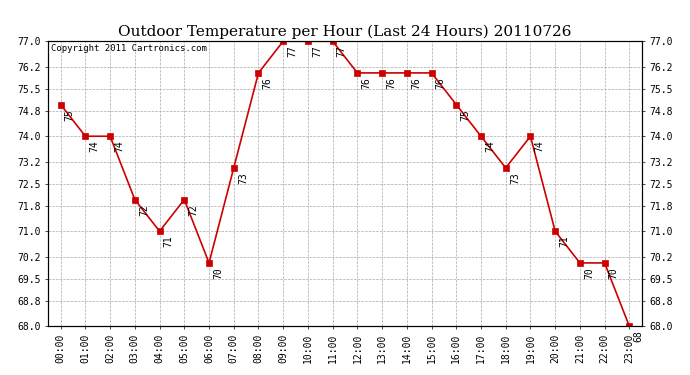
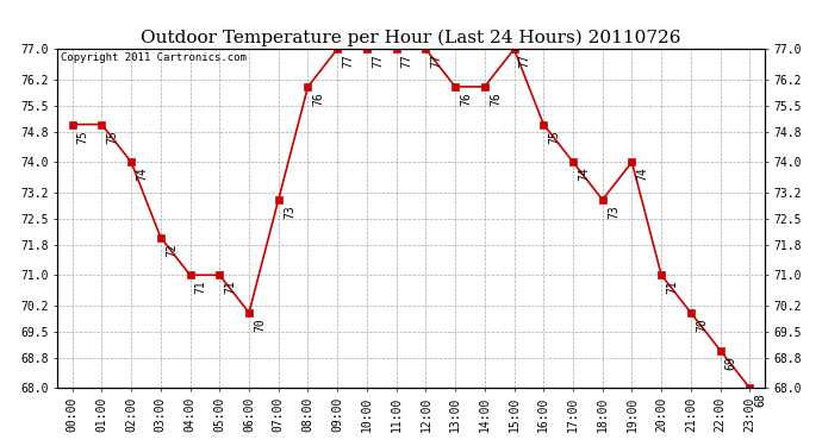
01:00: 74 -> 75
05:00: 72 -> 71
12:00: 76 -> 77
15:00: 76 -> 77
22:00: 70 -> 69
